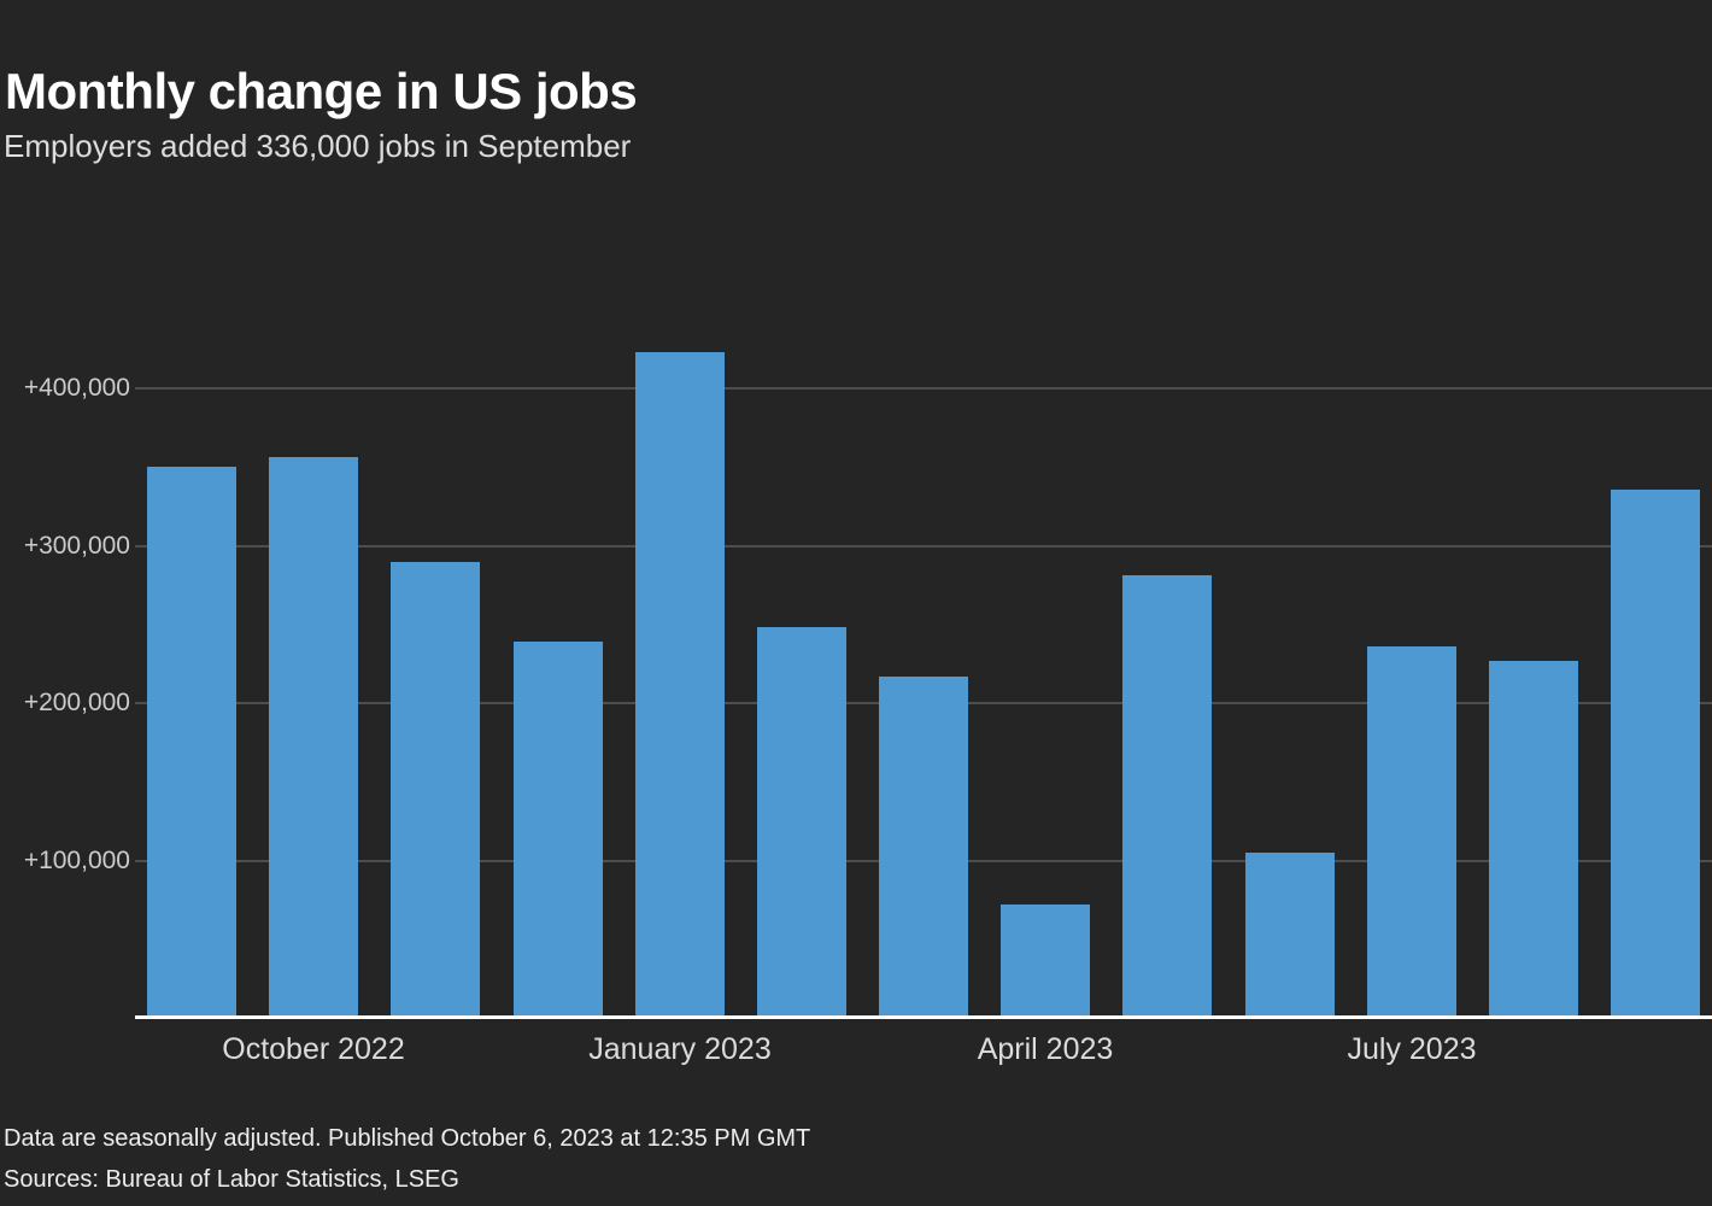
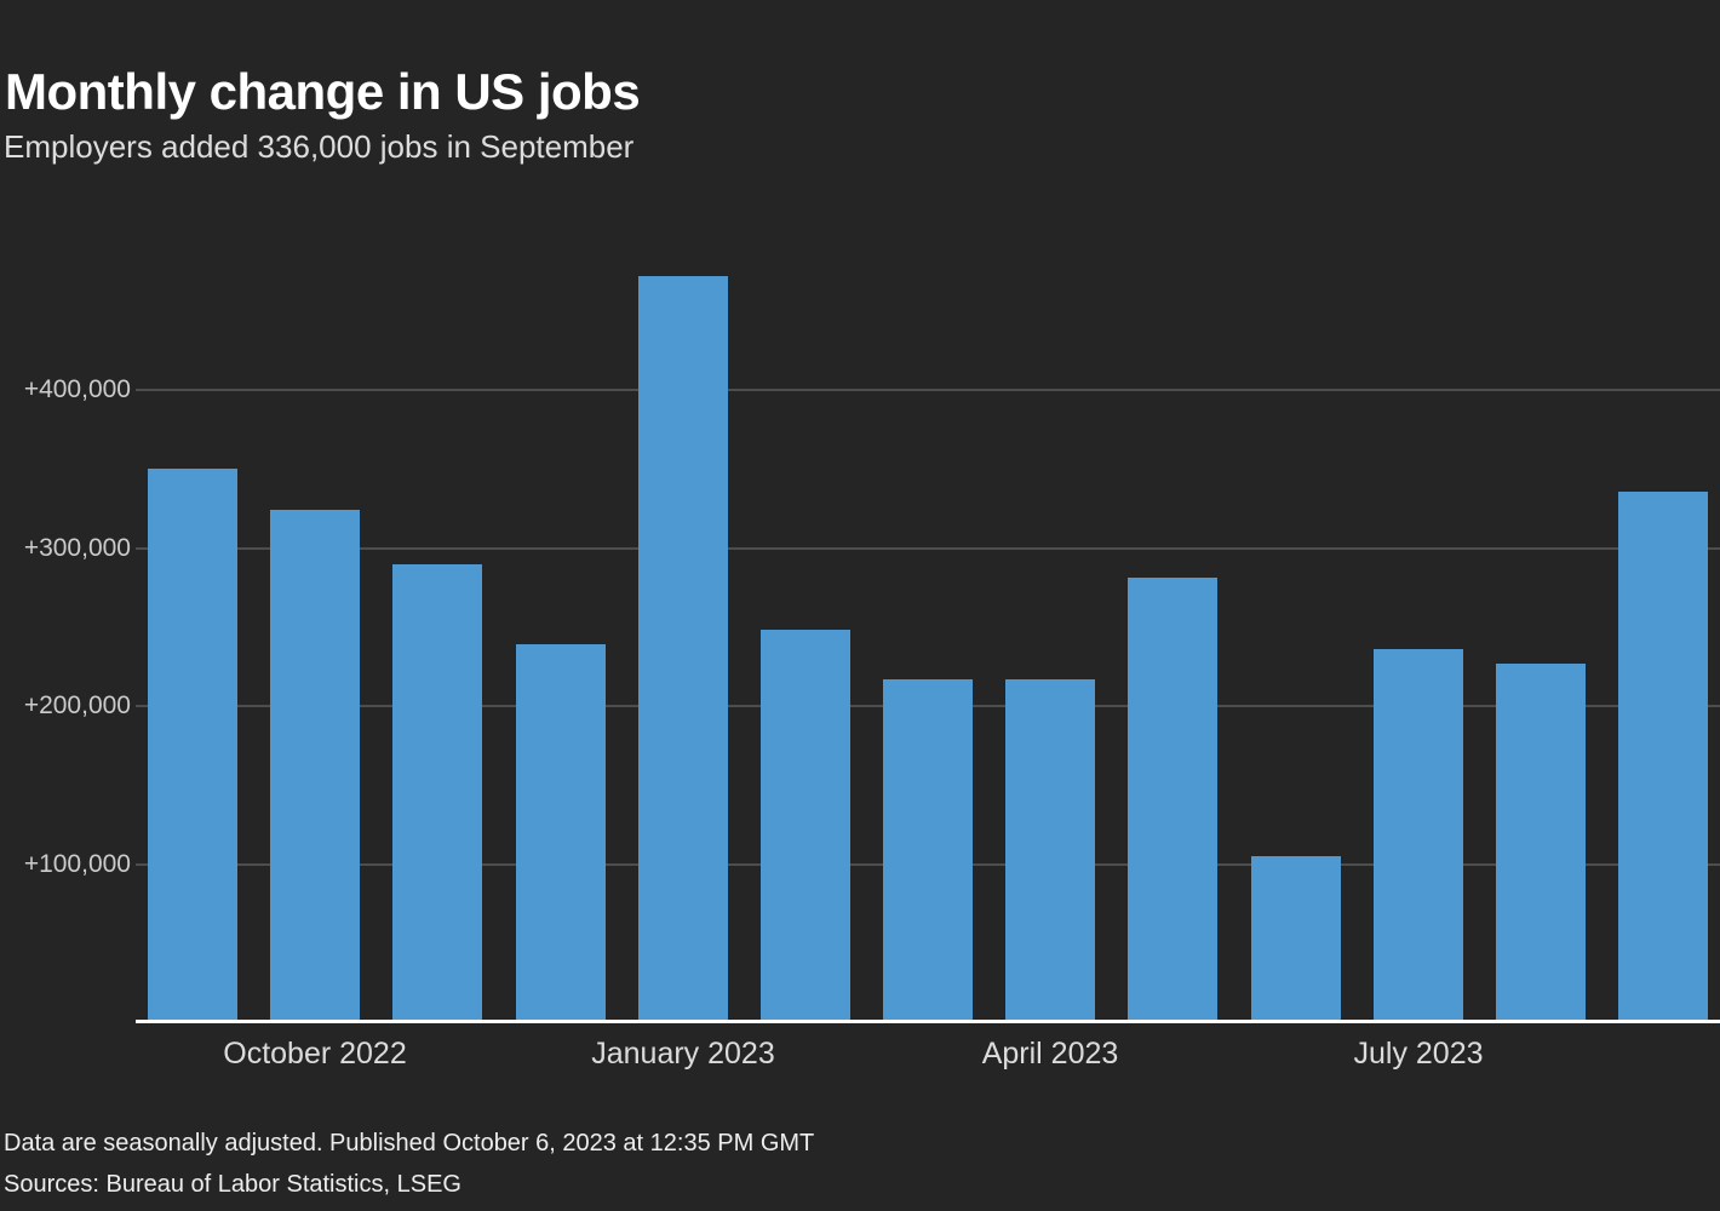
October 2022: 356000 -> 324000
January 2023: 423000 -> 472000
April 2023: 72000 -> 217000
